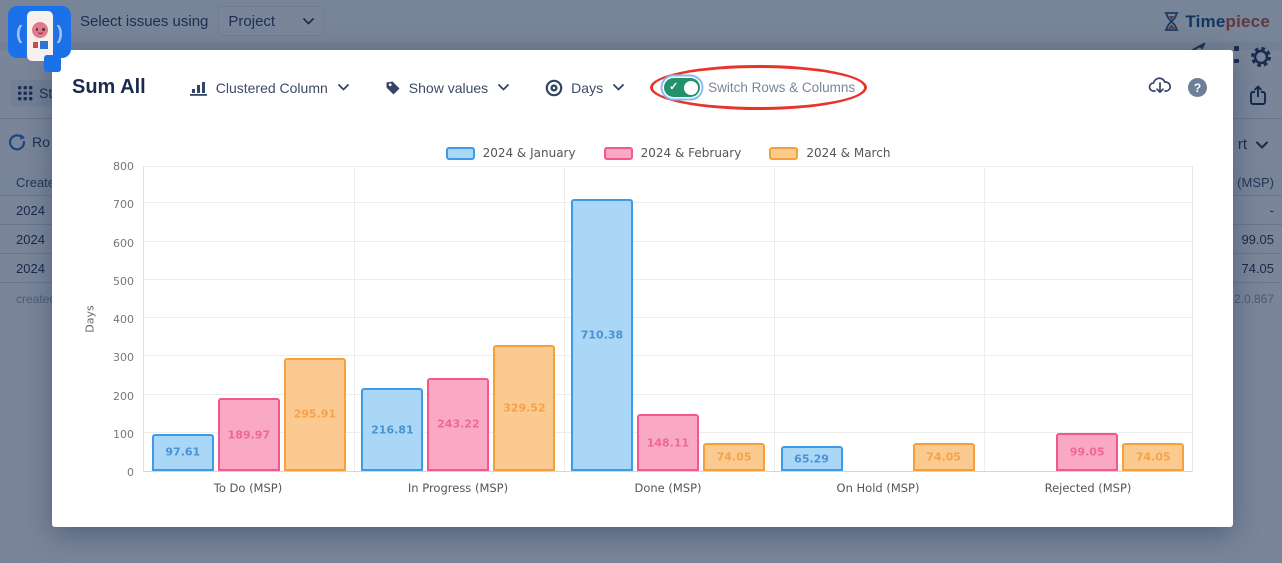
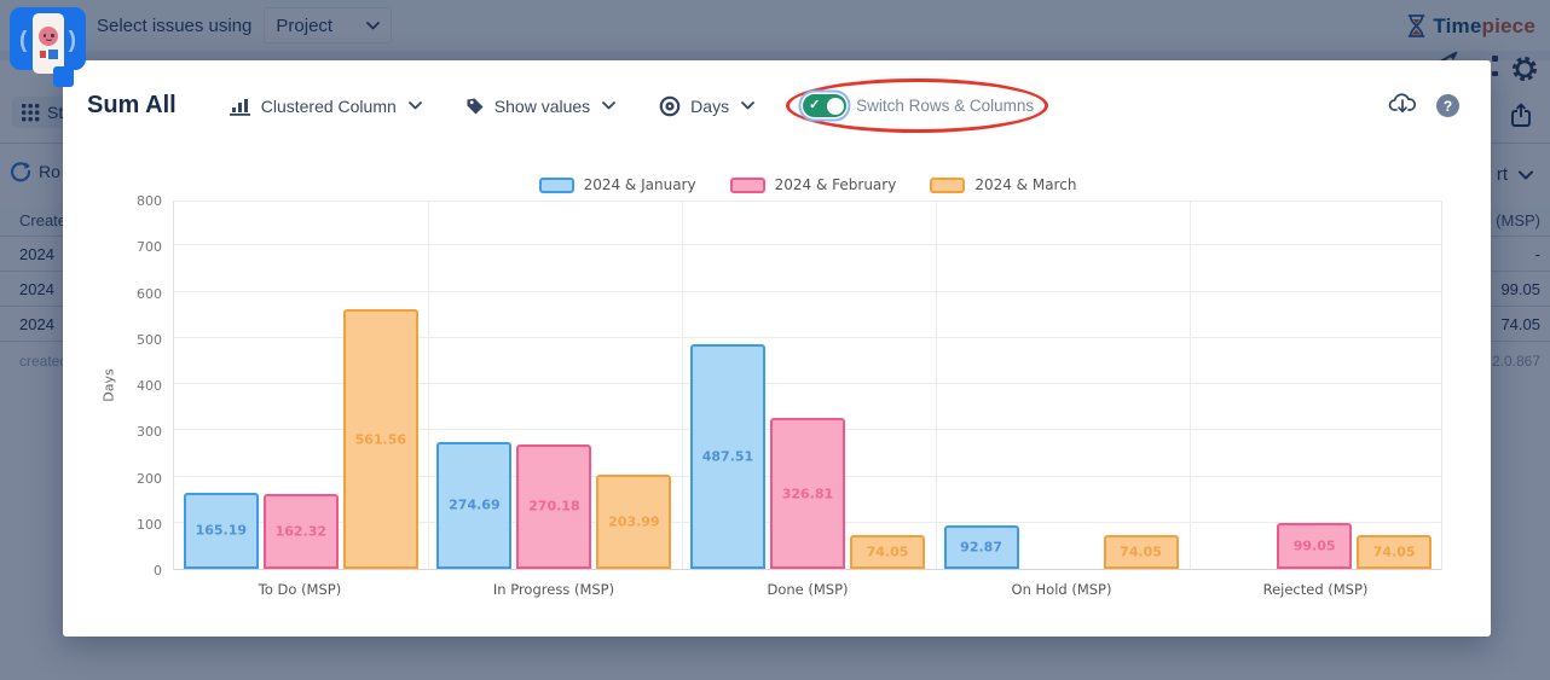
2024 & January/To Do (MSP): 97.61 -> 165.19
2024 & February/To Do (MSP): 189.97 -> 162.32
2024 & March/To Do (MSP): 295.91 -> 561.56
2024 & January/In Progress (MSP): 216.81 -> 274.69
2024 & February/In Progress (MSP): 243.22 -> 270.18
2024 & March/In Progress (MSP): 329.52 -> 203.99
2024 & January/Done (MSP): 710.38 -> 487.51
2024 & February/Done (MSP): 148.11 -> 326.81
2024 & January/On Hold (MSP): 65.29 -> 92.87
